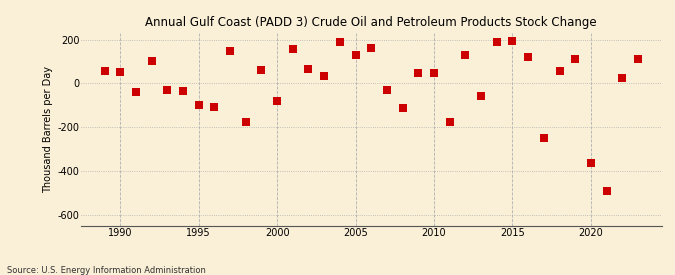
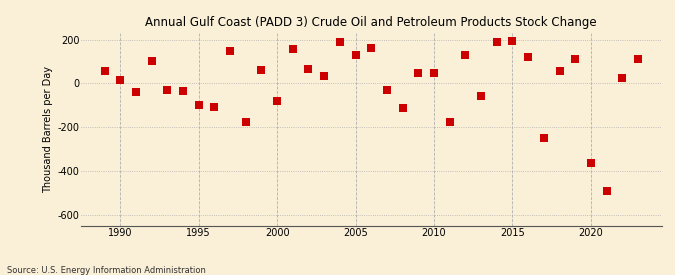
1990: 50 -> 15
